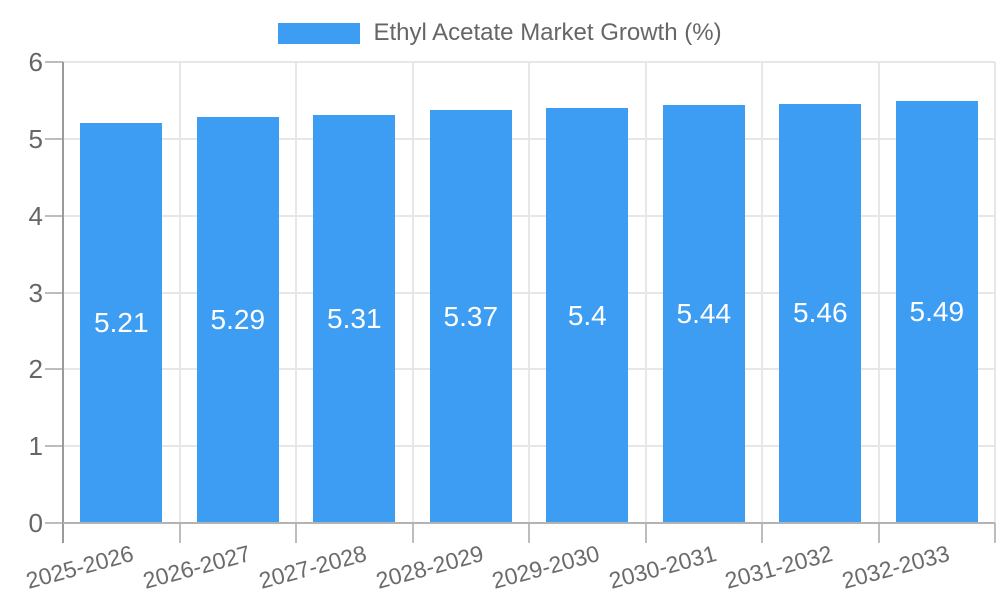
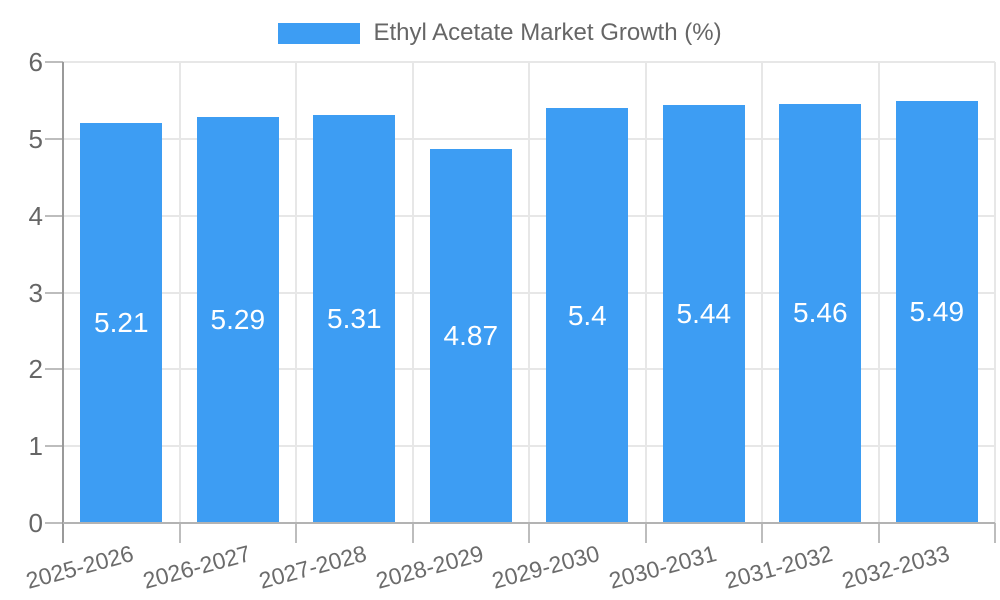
2028-2029: 5.37 -> 4.87
